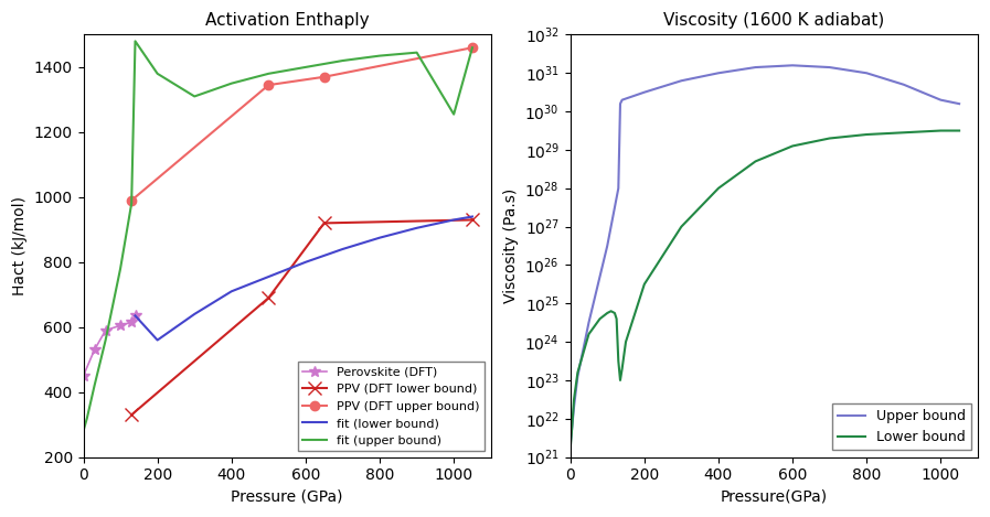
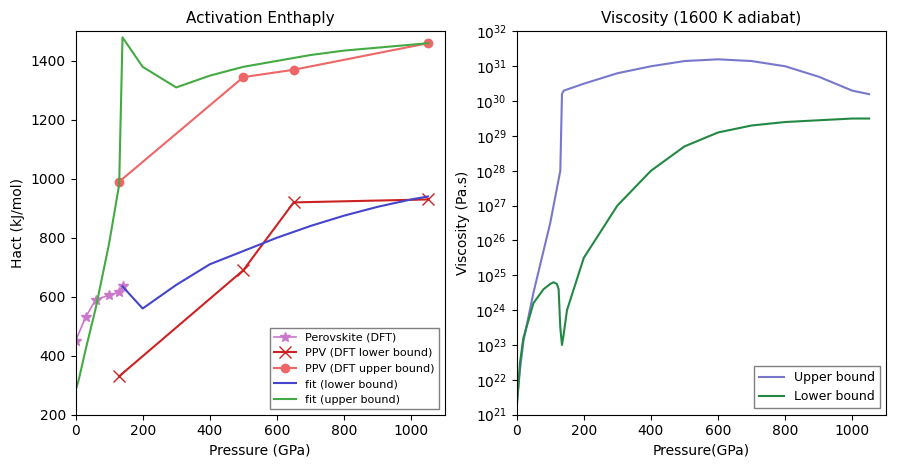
Activation Enthaply/fit (upper bound)/1000: 1255 -> 1455
